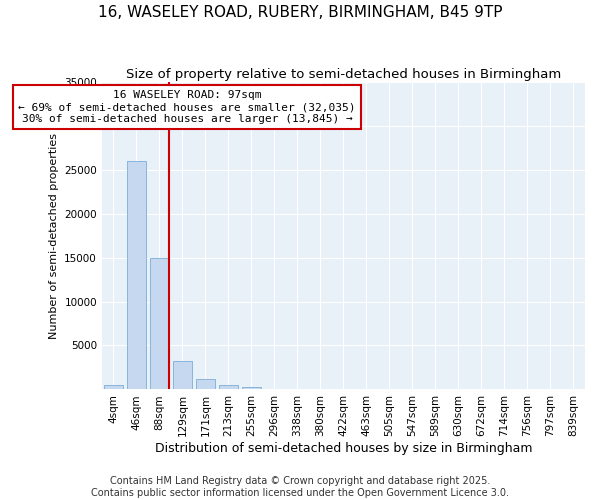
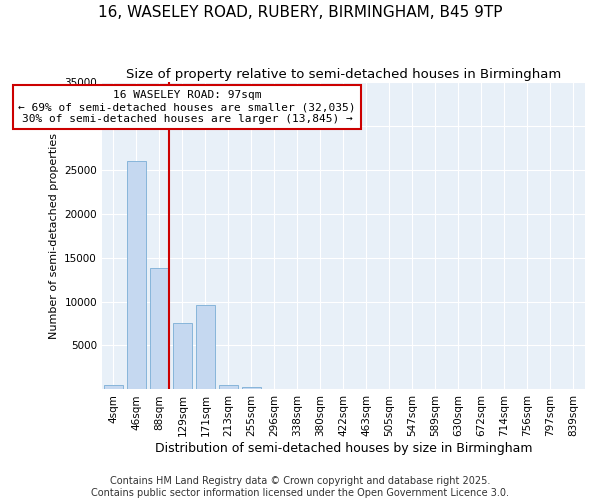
88sqm: 15000 -> 13800
129sqm: 3200 -> 7600
171sqm: 1200 -> 9600
